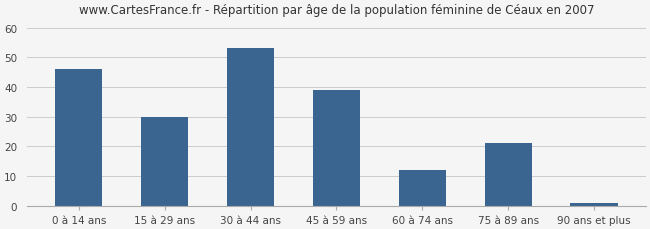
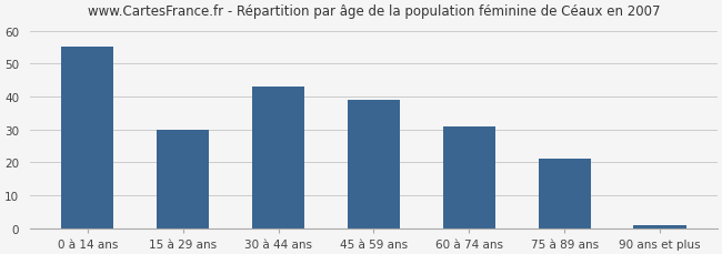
0 à 14 ans: 46 -> 55
30 à 44 ans: 53 -> 43
60 à 74 ans: 12 -> 31
